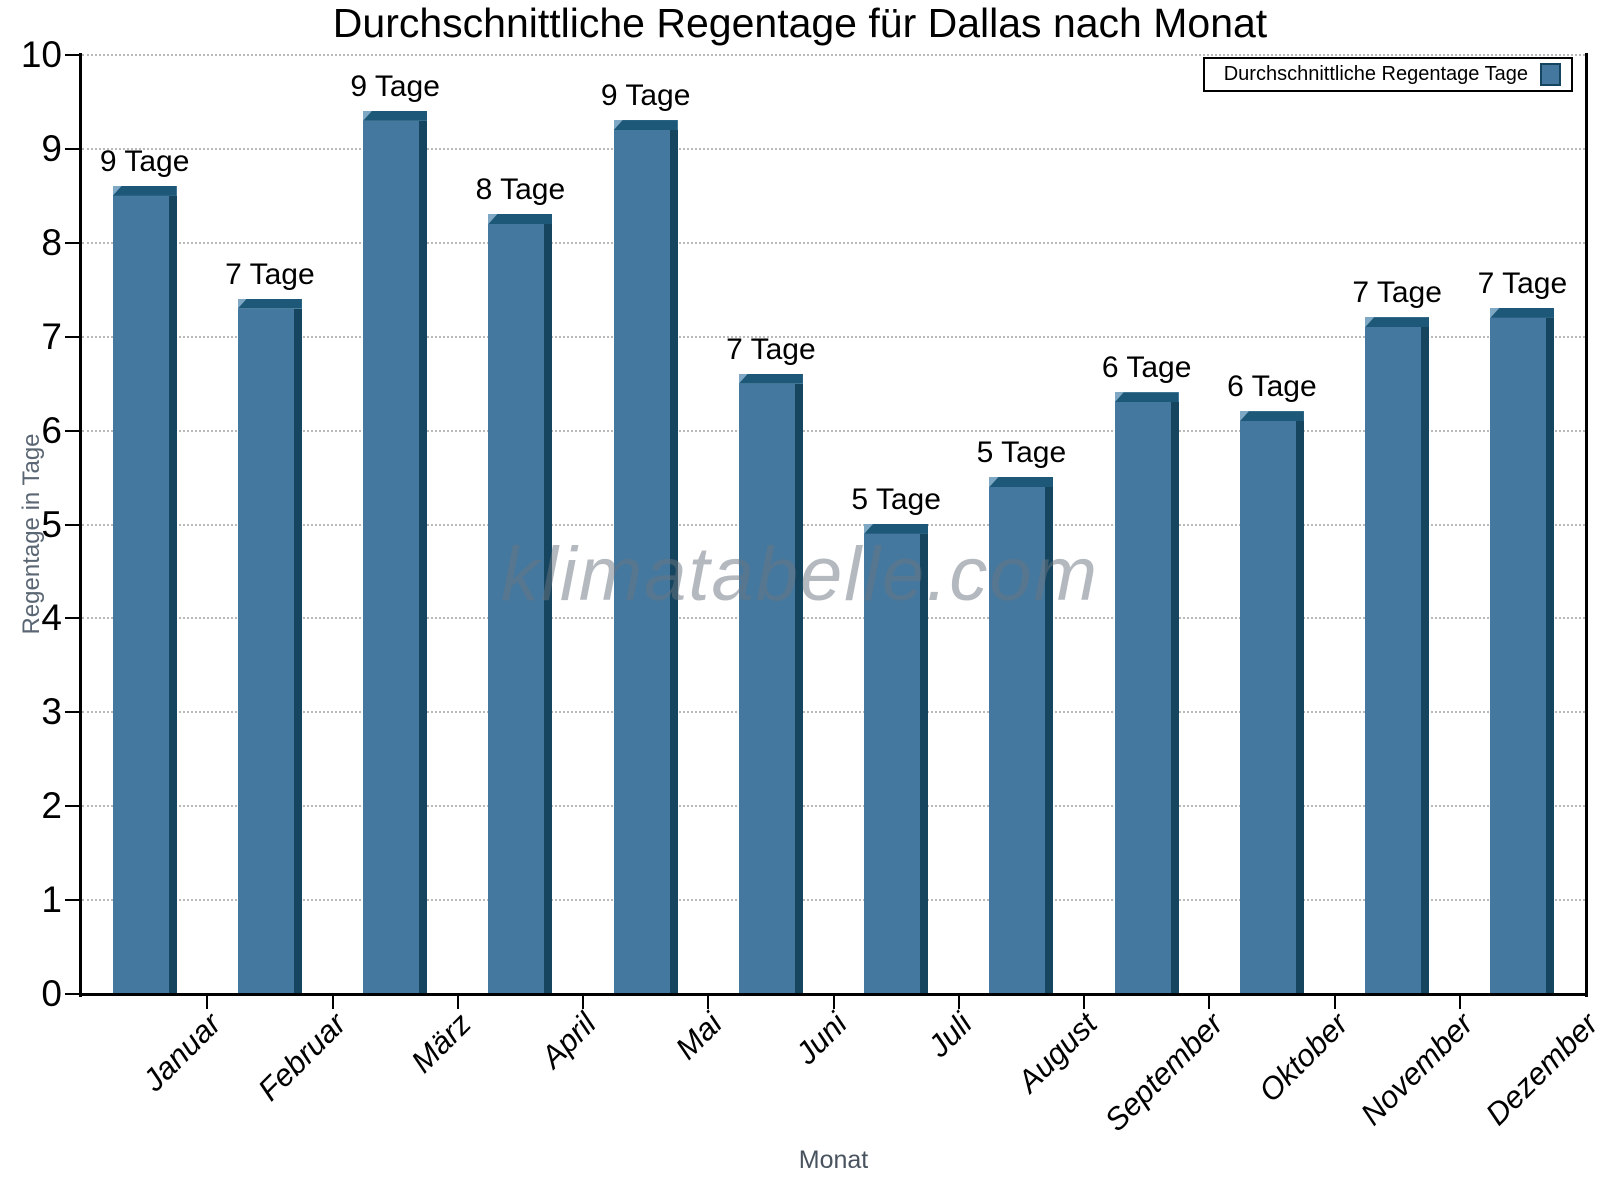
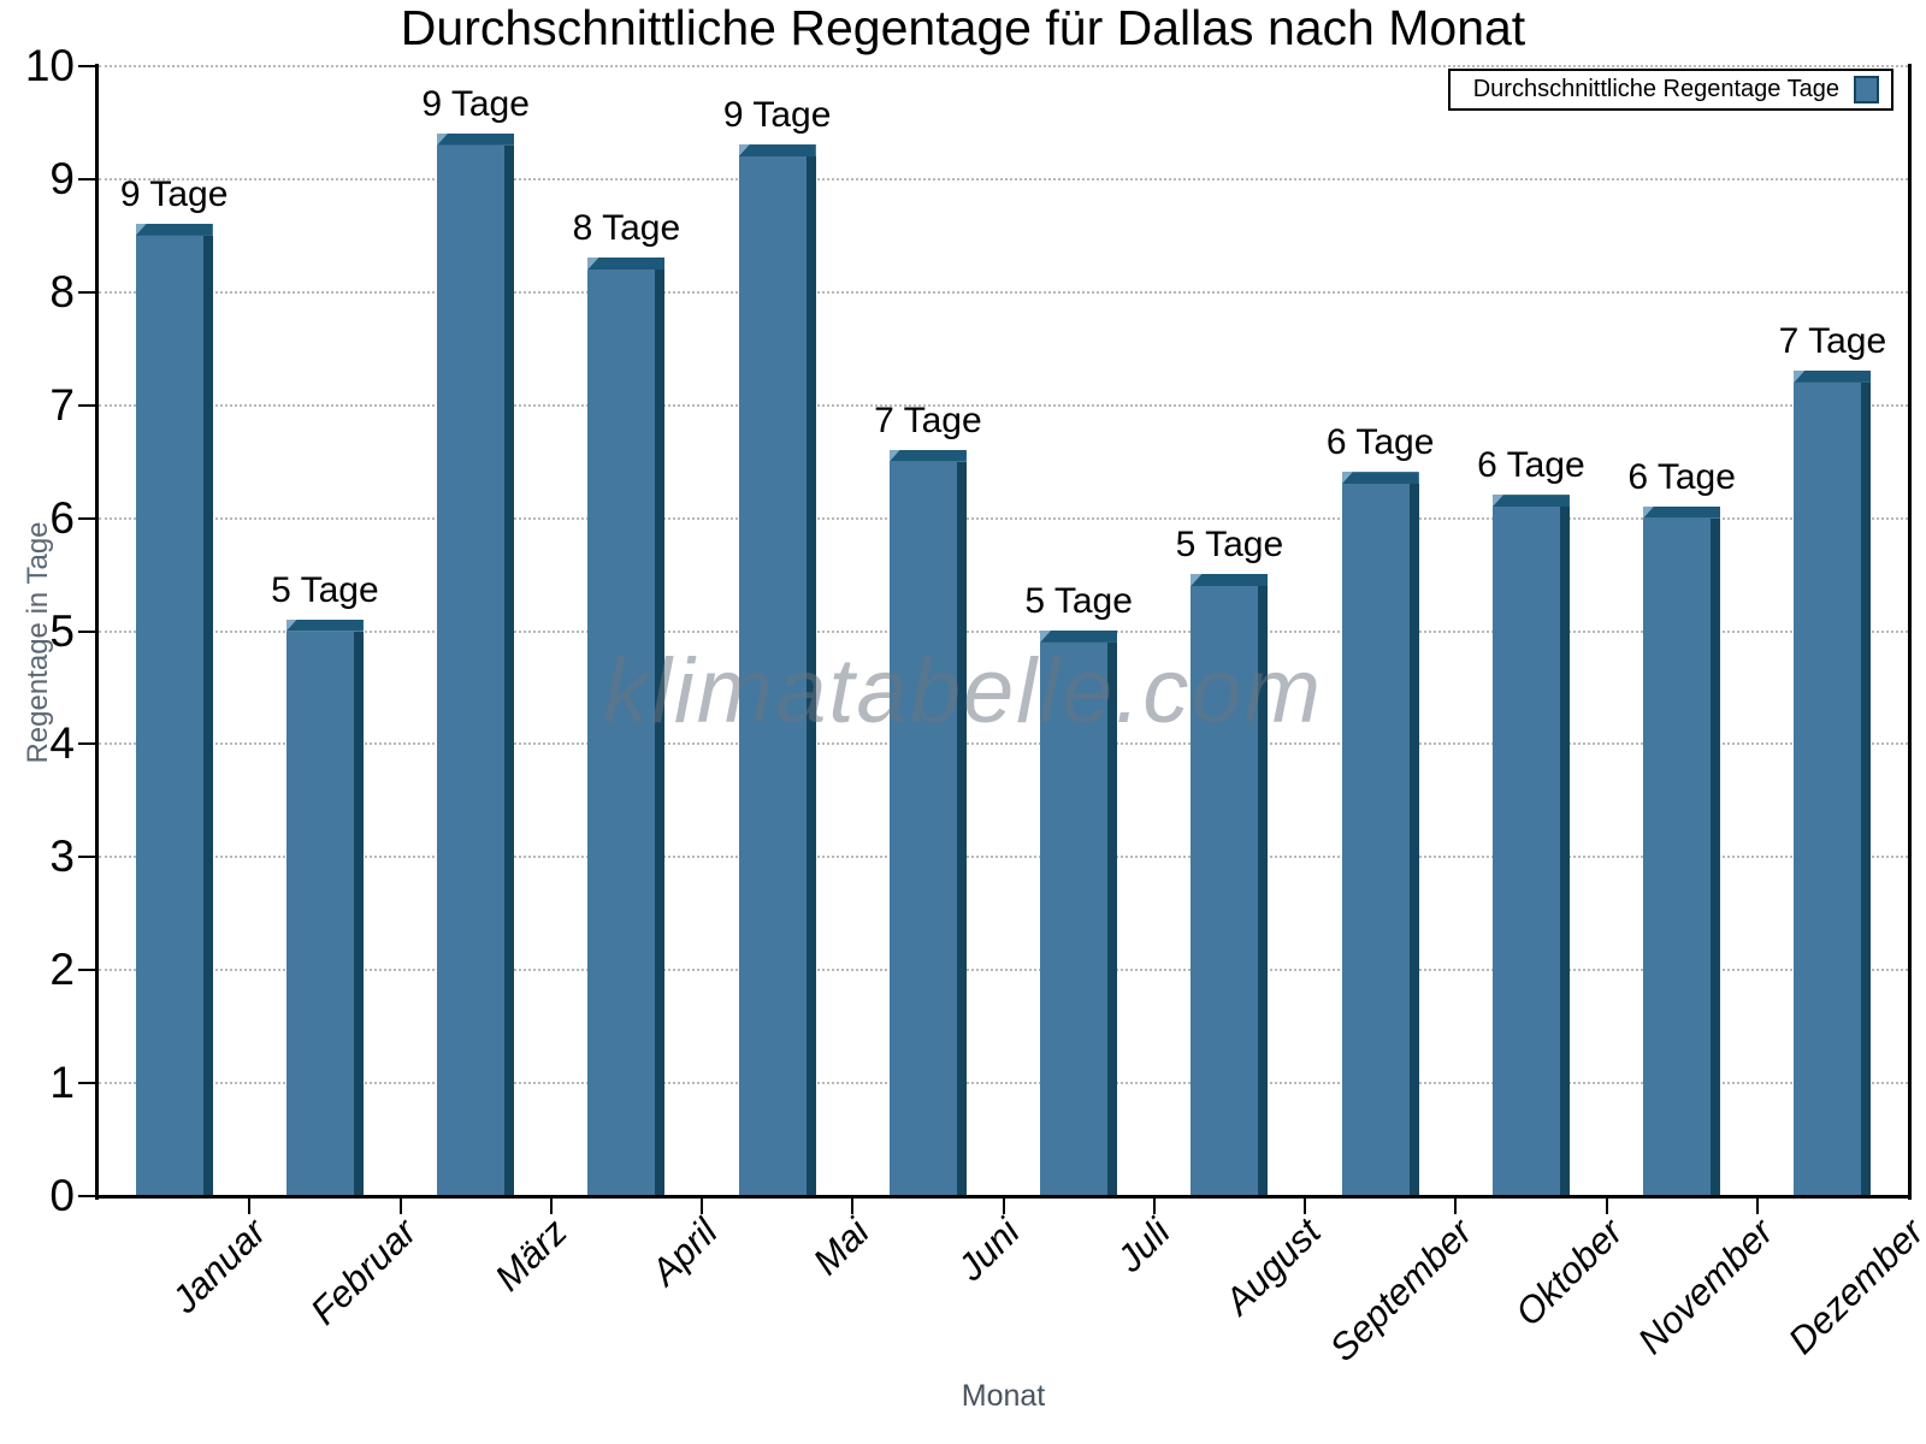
Februar: 7 -> 5
November: 7 -> 6
